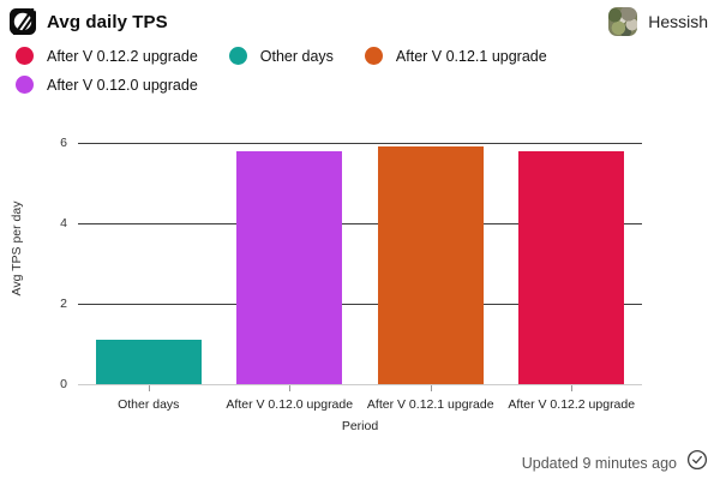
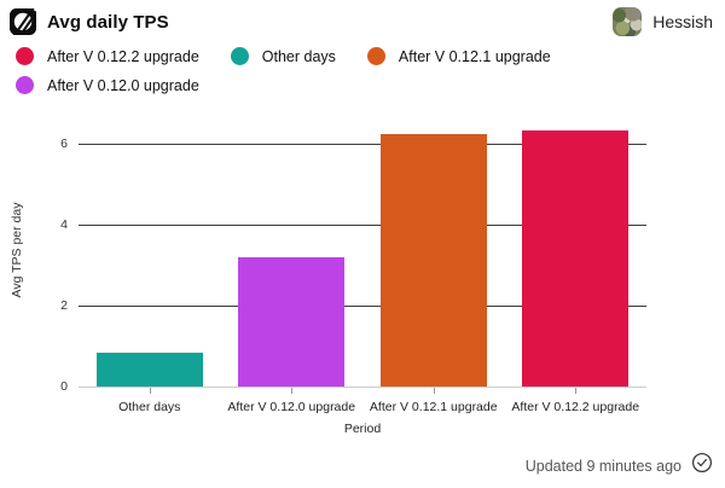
Other days: 1.1 -> 0.8
After V 0.12.0 upgrade: 5.8 -> 3.2
After V 0.12.1 upgrade: 5.9 -> 6.2
After V 0.12.2 upgrade: 5.8 -> 6.3
